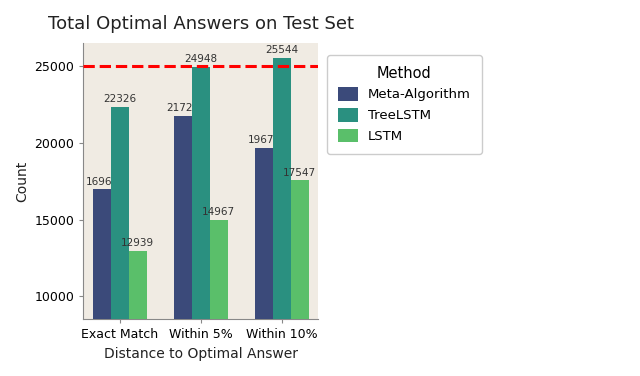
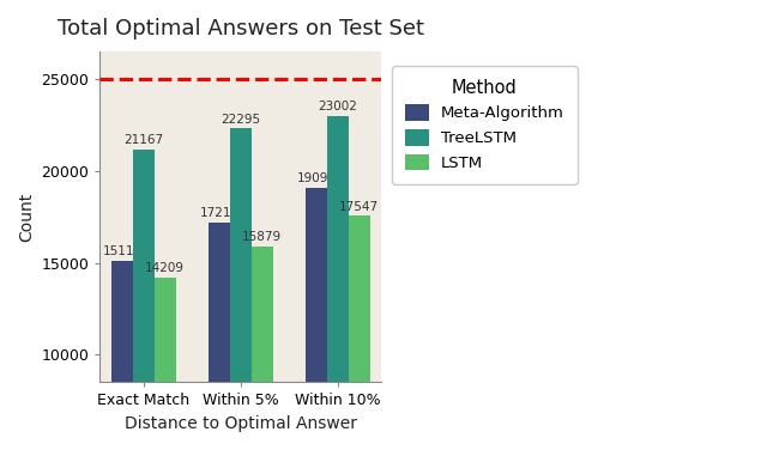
Meta-Algorithm/Exact Match: 16968 -> 15116
TreeLSTM/Exact Match: 22326 -> 21167
LSTM/Exact Match: 12939 -> 14209
Meta-Algorithm/Within 5%: 21724 -> 17216
TreeLSTM/Within 5%: 24948 -> 22295
LSTM/Within 5%: 14967 -> 15879
Meta-Algorithm/Within 10%: 19675 -> 19092
TreeLSTM/Within 10%: 25544 -> 23002
